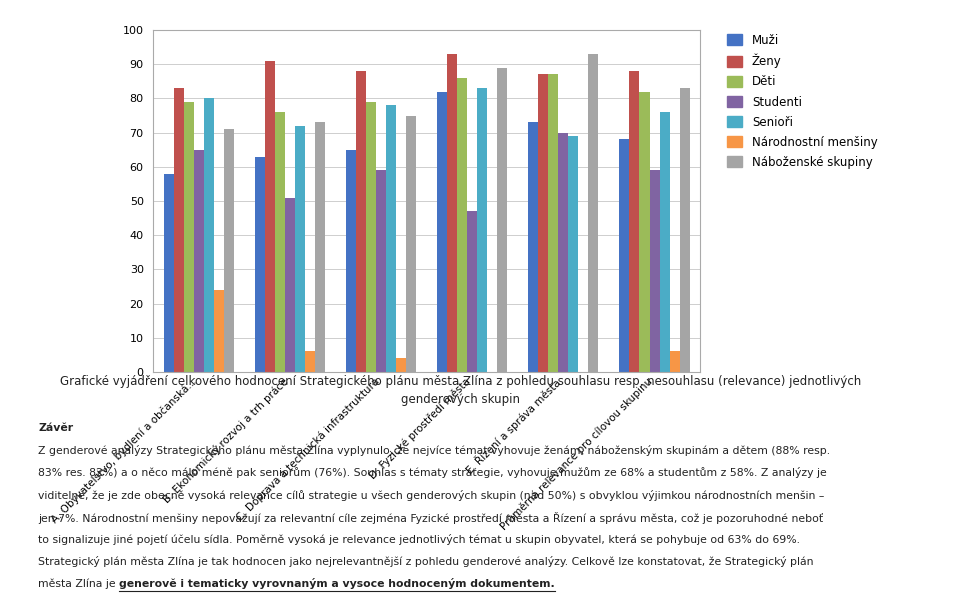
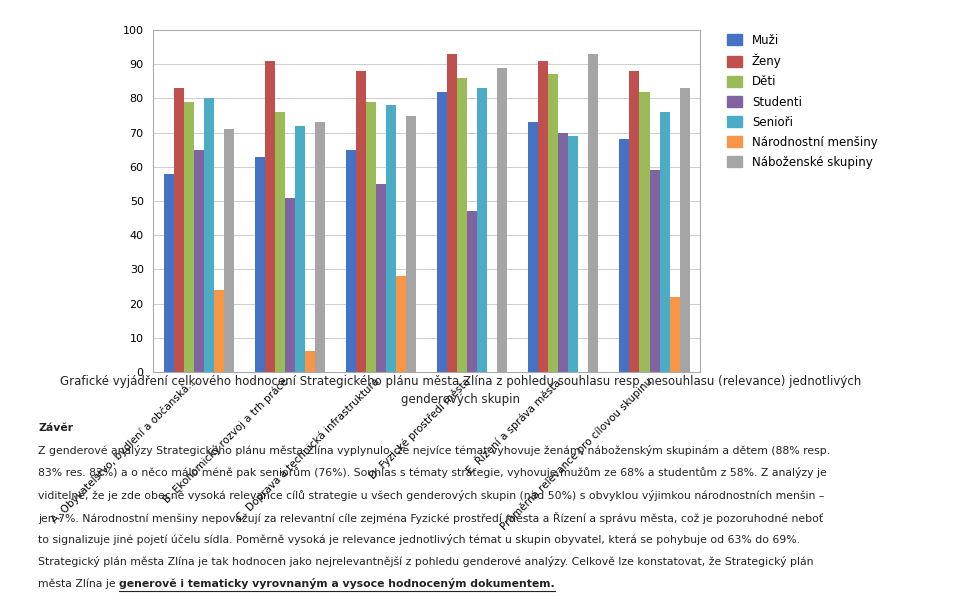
Studenti/C. Doprava a technická infrastruktura: 59 -> 55
Národnostní menšiny/C. Doprava a technická infrastruktura: 4 -> 28
Ženy/E. Řízení a správa města: 87 -> 91
Národnostní menšiny/Průměrná relevance pro cílovou skupinu: 6 -> 22
